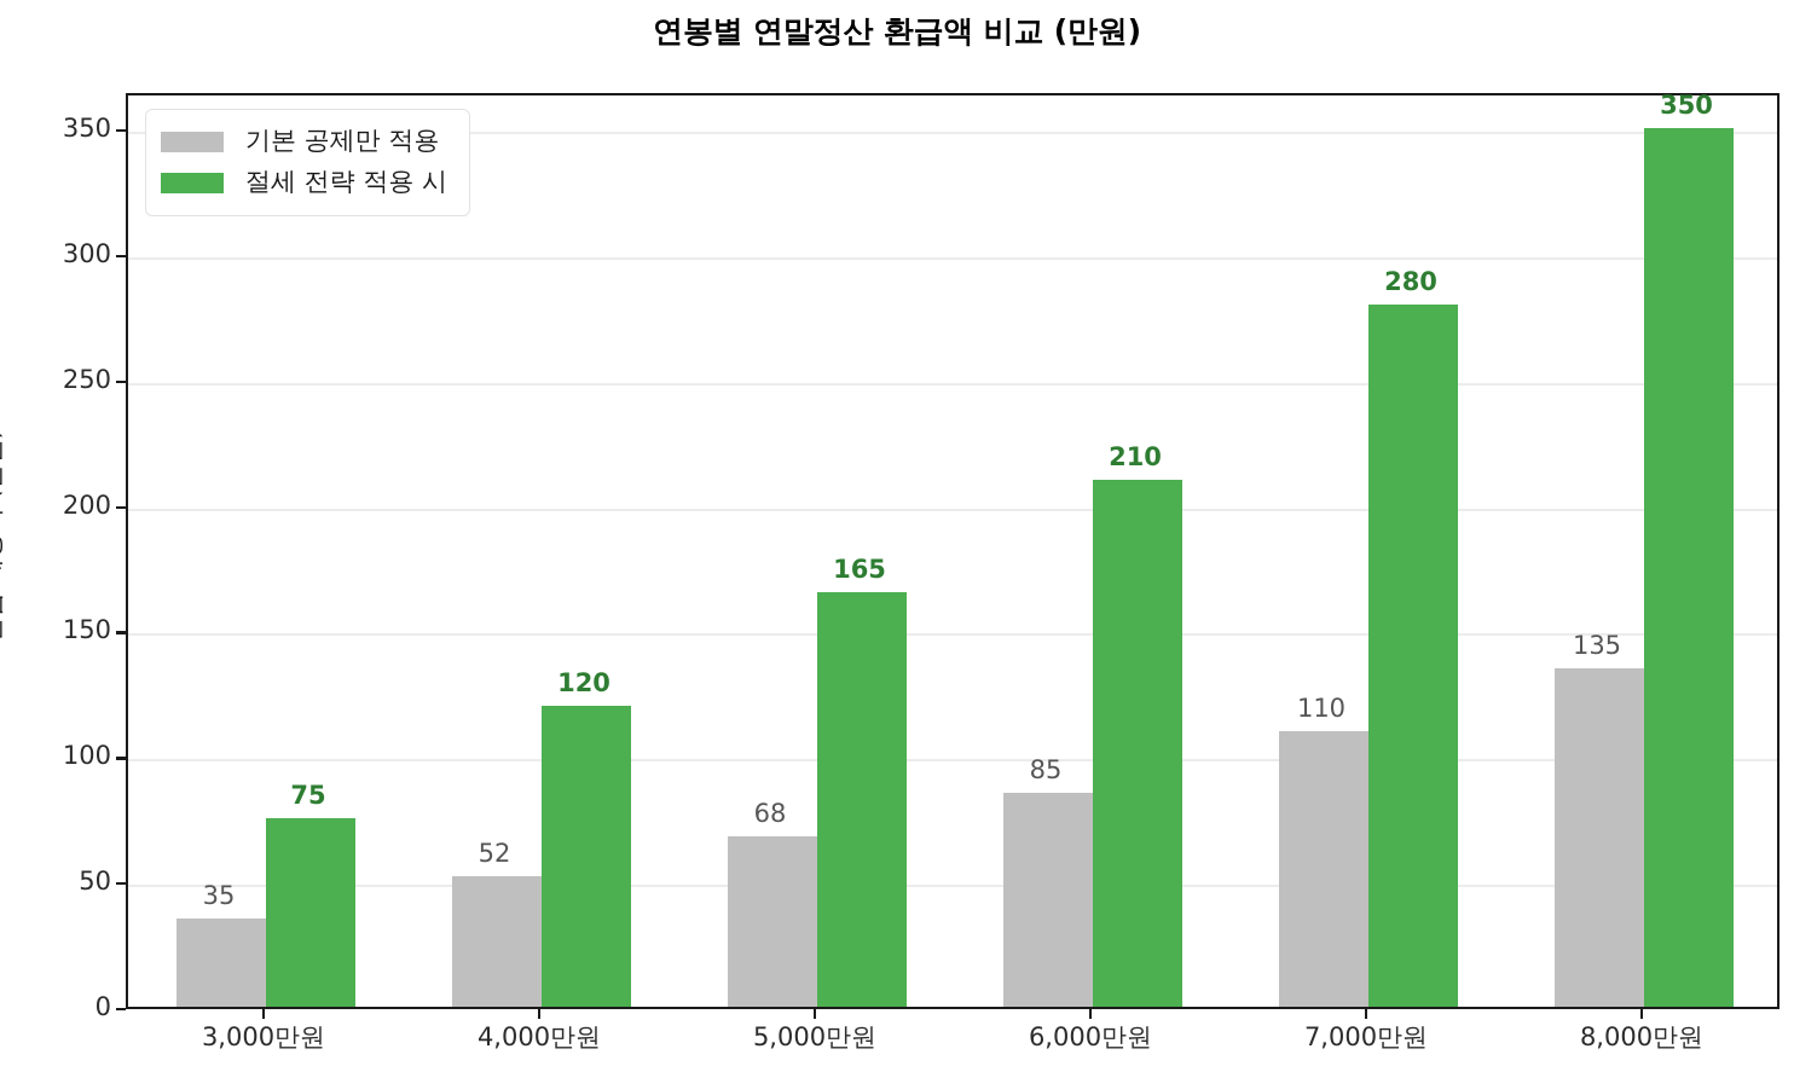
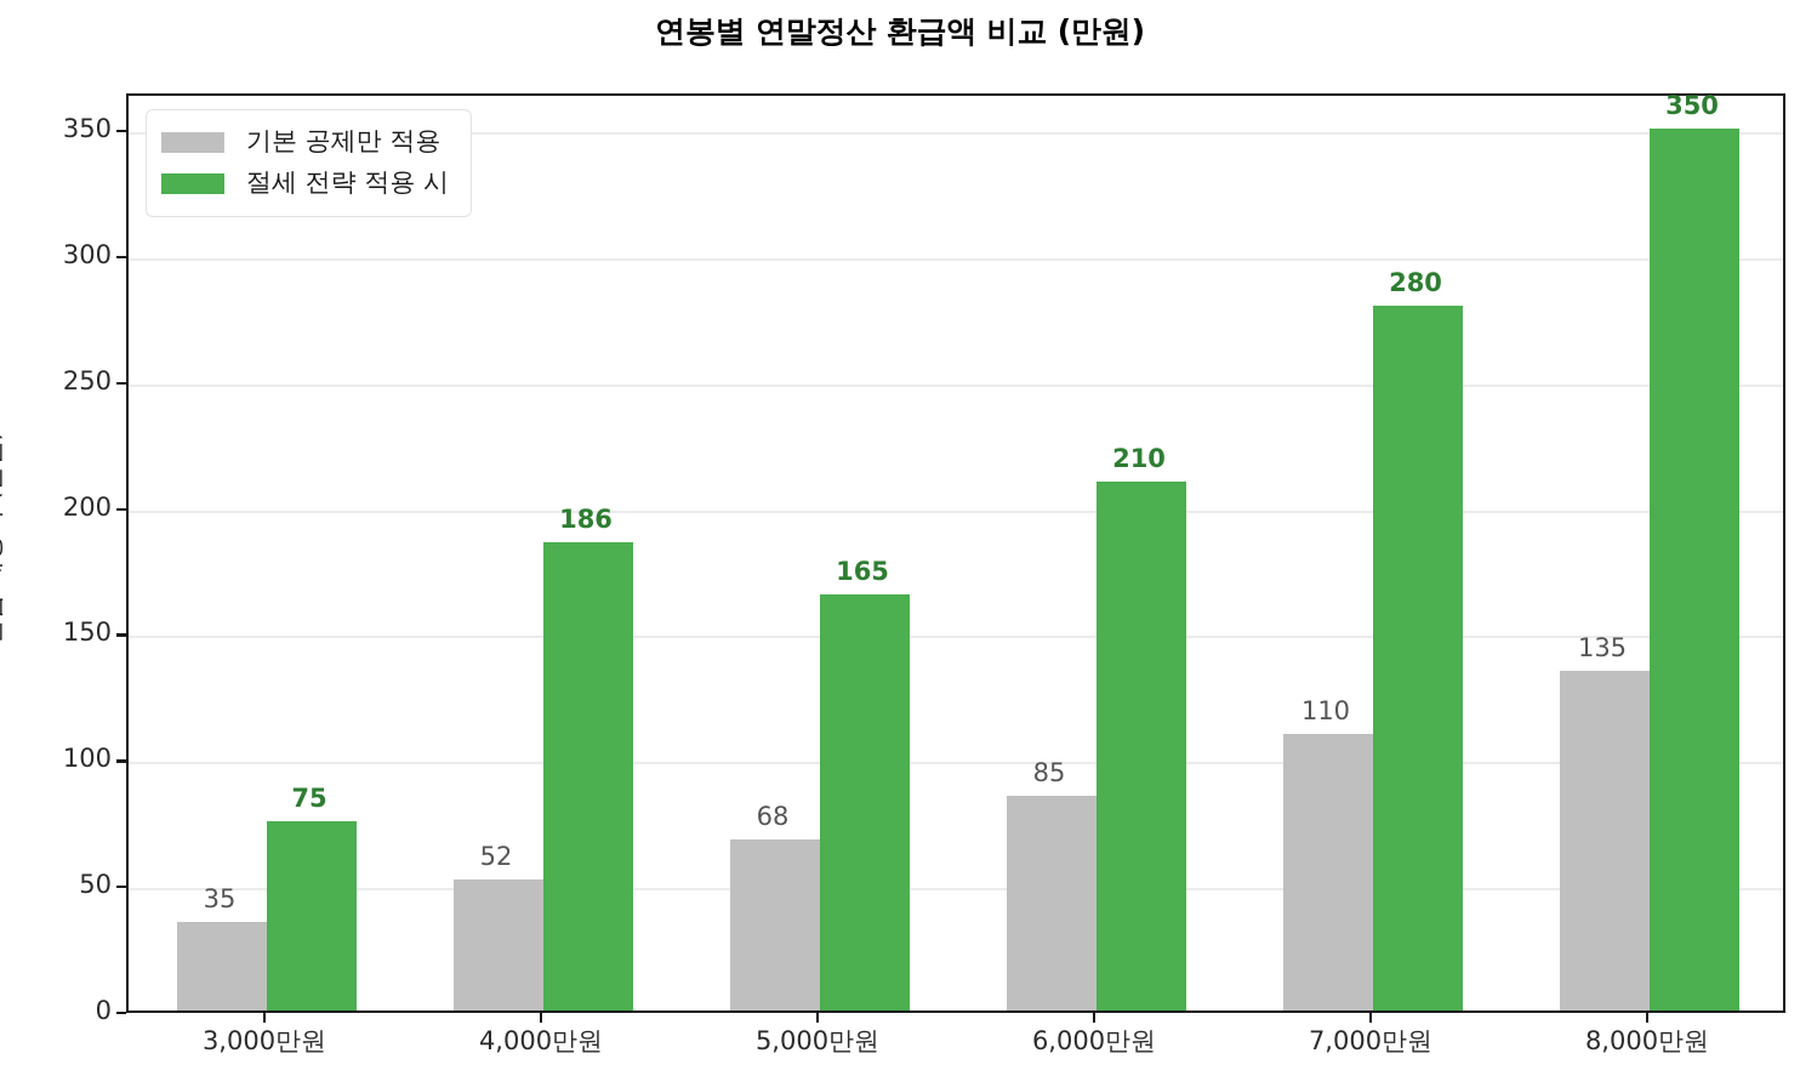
절세 전략 적용 시/4,000만원: 120 -> 186
